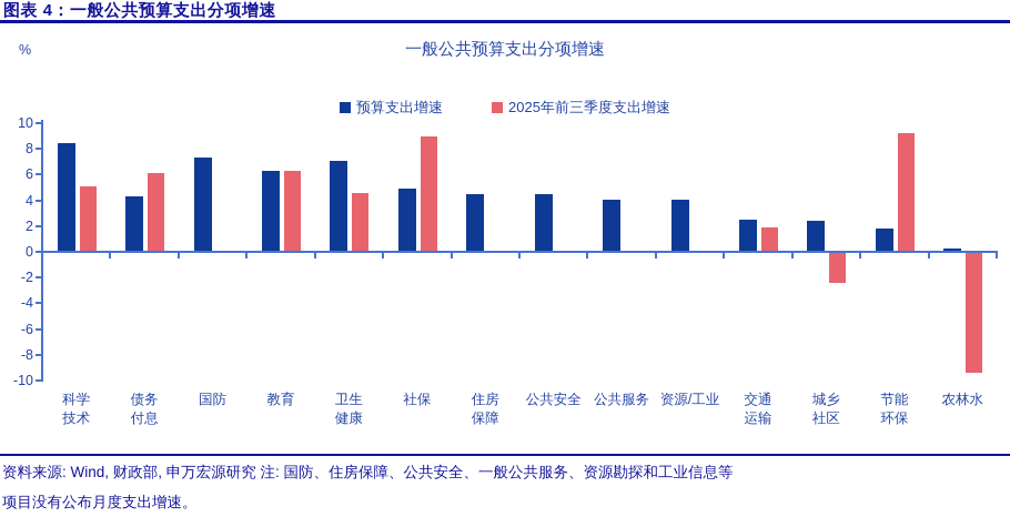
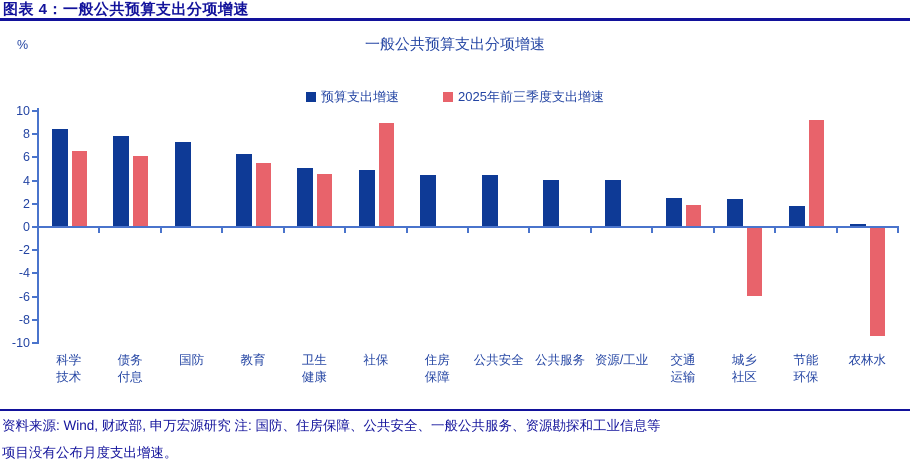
2025年前三季度支出增速/科学技术: 5.0 -> 6.5
预算支出增速/债务付息: 4.2 -> 7.8
2025年前三季度支出增速/教育: 6.2 -> 5.4
预算支出增速/卫生健康: 7.0 -> 5.0
2025年前三季度支出增速/城乡社区: -2.3 -> -5.9
